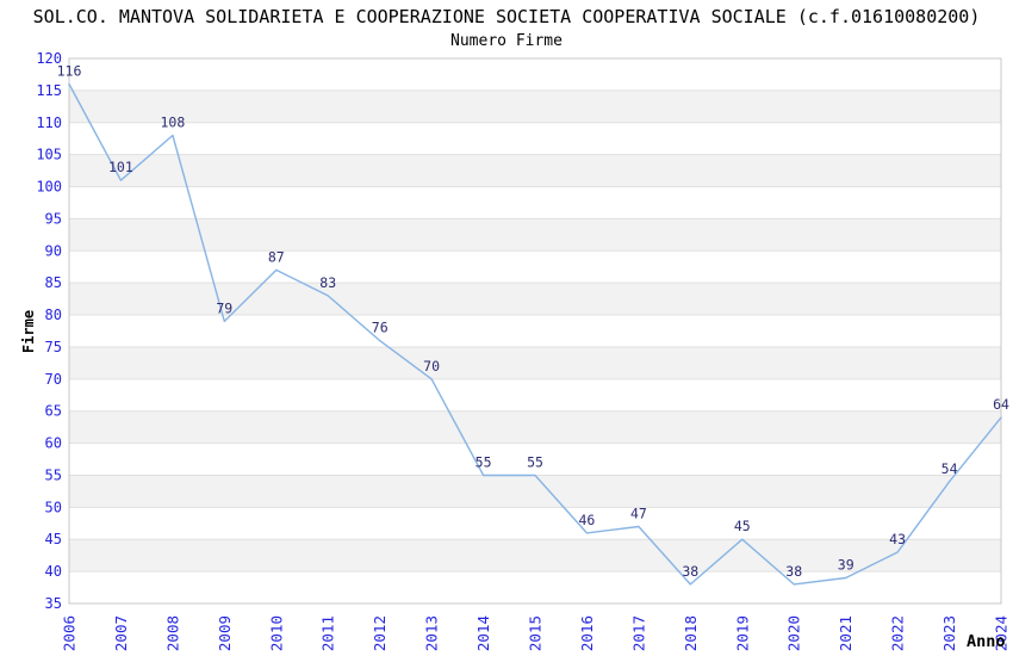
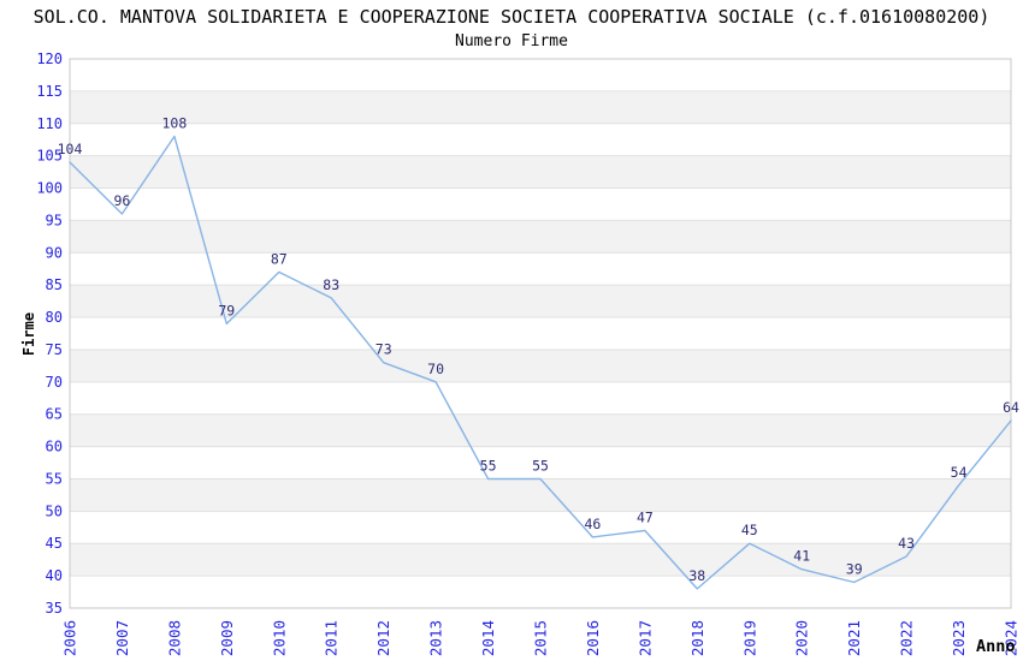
2006: 116 -> 104
2007: 101 -> 96
2012: 76 -> 73
2020: 38 -> 41
